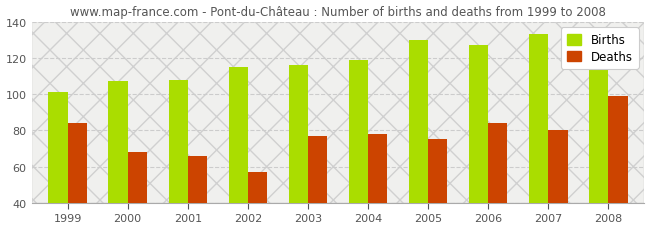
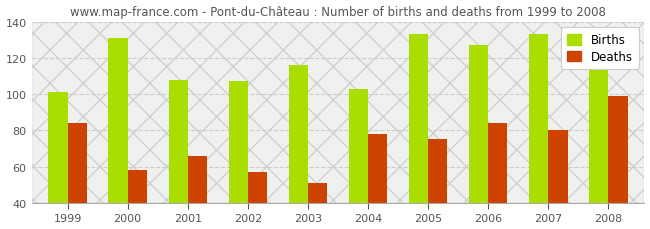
Births/2000: 107 -> 131
Deaths/2000: 68 -> 58
Births/2002: 115 -> 107
Deaths/2003: 77 -> 51
Births/2004: 119 -> 103
Births/2005: 130 -> 133
